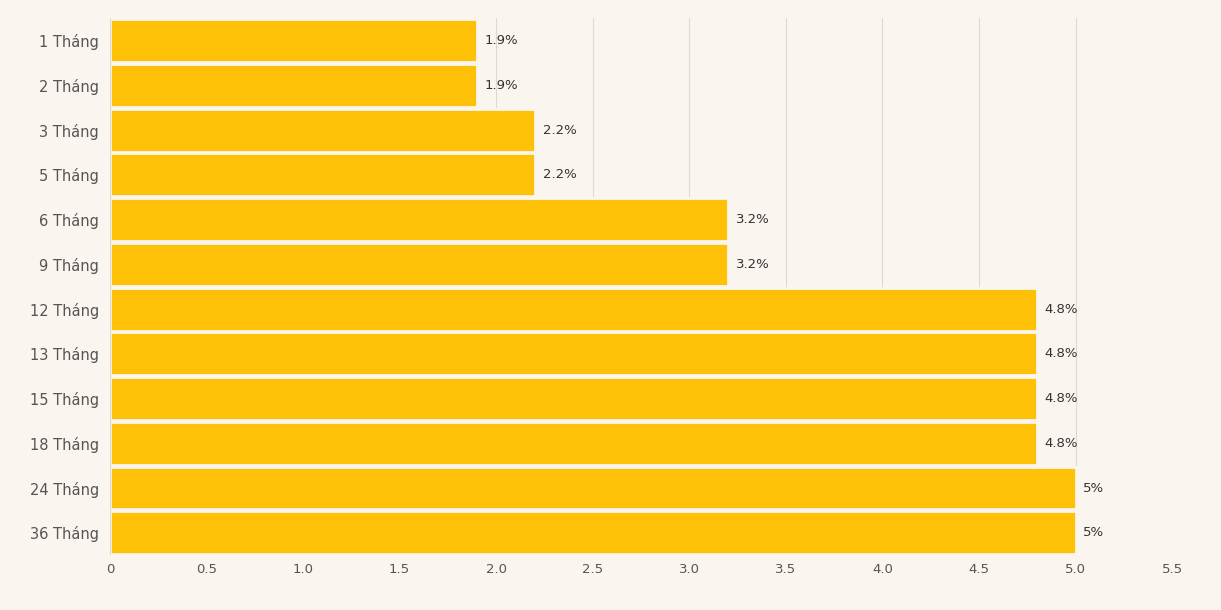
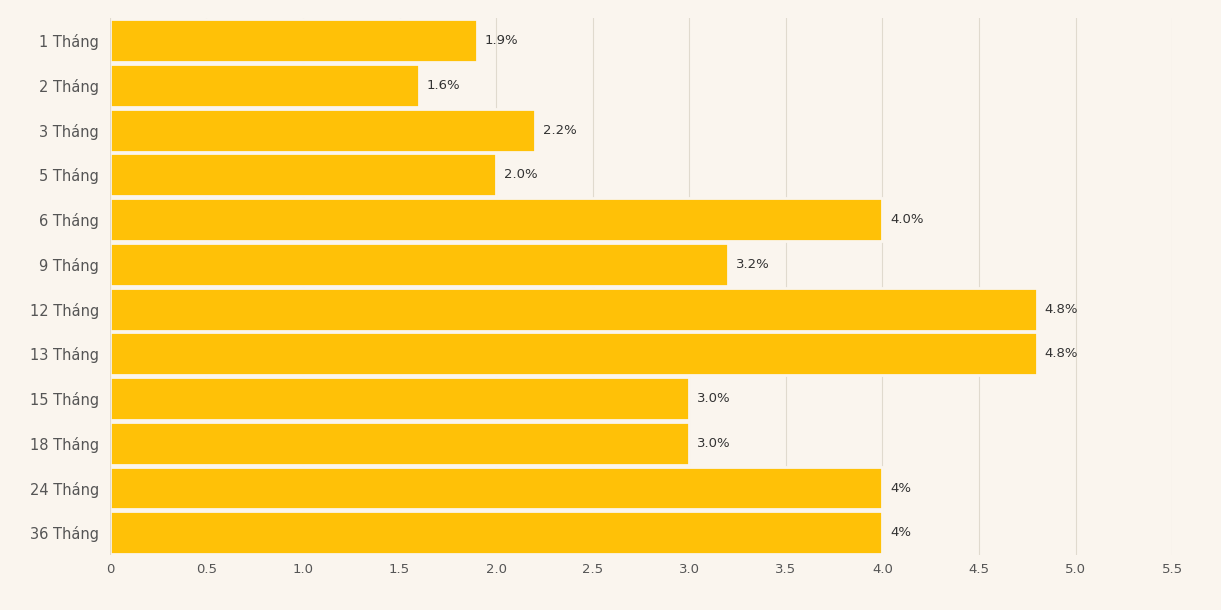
2 Tháng: 1.9% -> 1.6%
5 Tháng: 2.2% -> 2.0%
6 Tháng: 3.2% -> 4.0%
15 Tháng: 4.8% -> 3.0%
18 Tháng: 4.8% -> 3.0%
24 Tháng: 5% -> 4%
36 Tháng: 5% -> 4%
